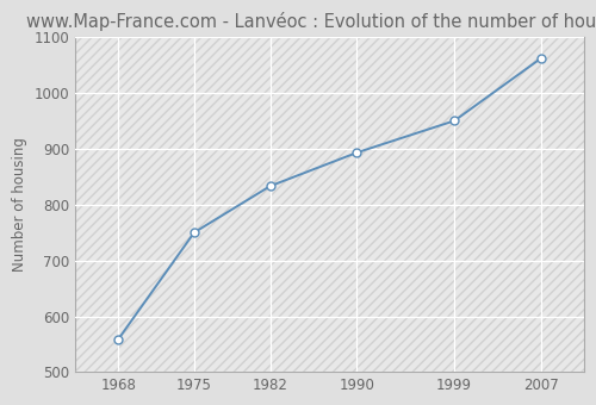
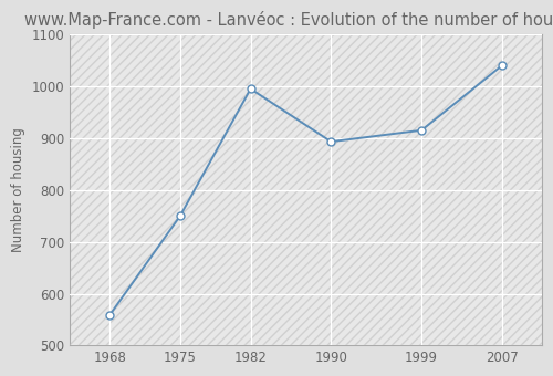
1982: 833 -> 995
1999: 950 -> 915
2007: 1062 -> 1040
